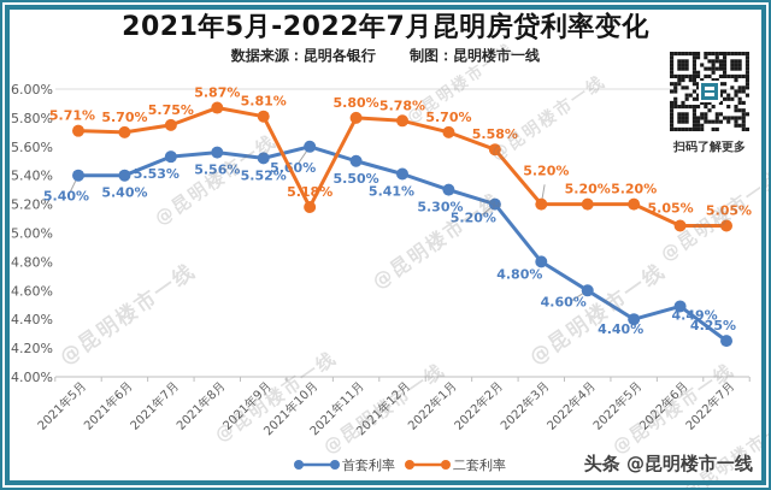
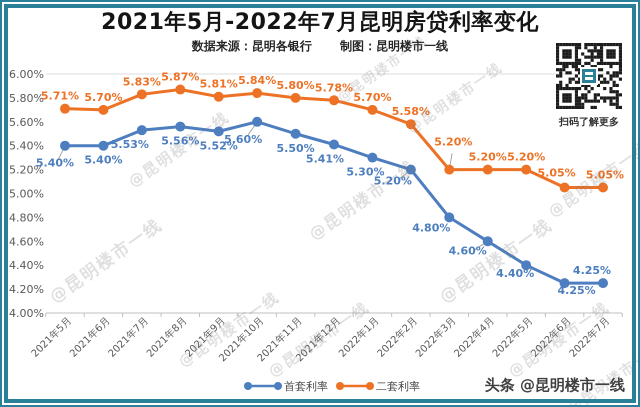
二套利率/2021年7月: 5.75% -> 5.83%
二套利率/2021年10月: 5.18% -> 5.84%
首套利率/2022年6月: 4.49% -> 4.25%
